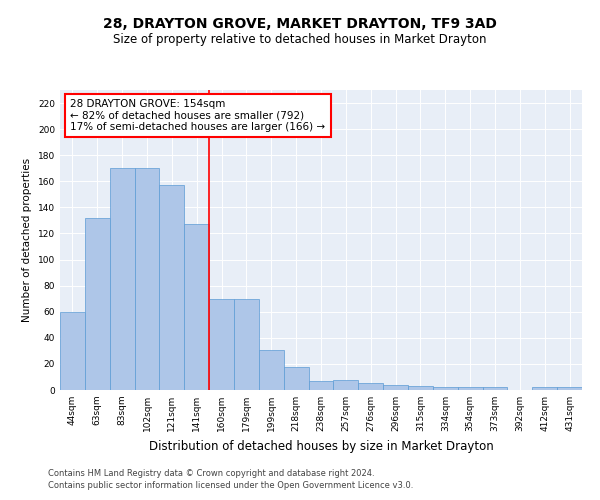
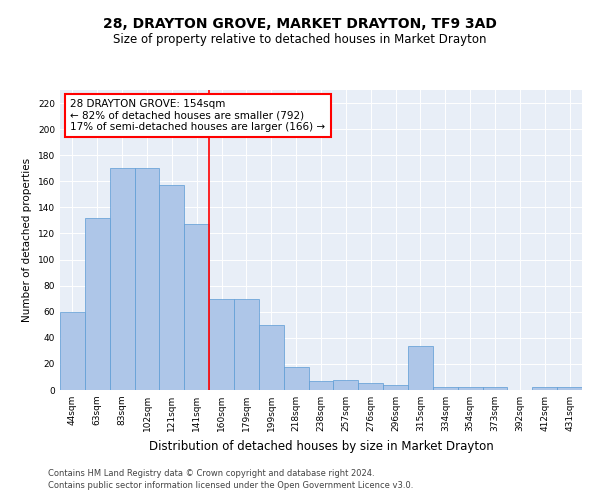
199sqm: 31 -> 50
315sqm: 3 -> 34
